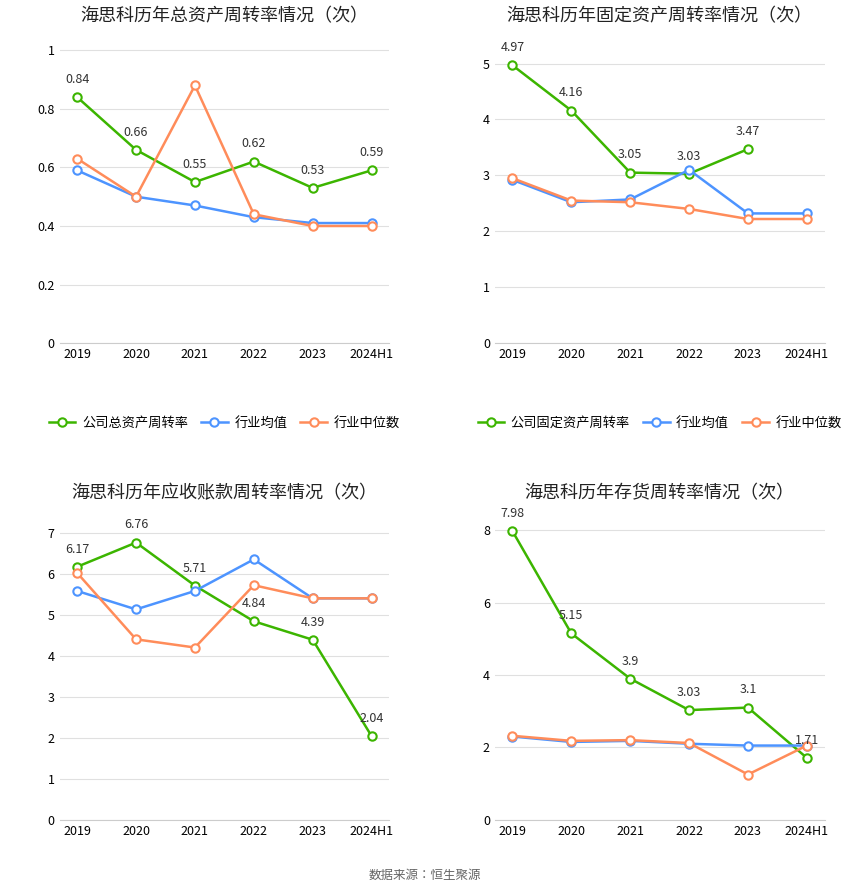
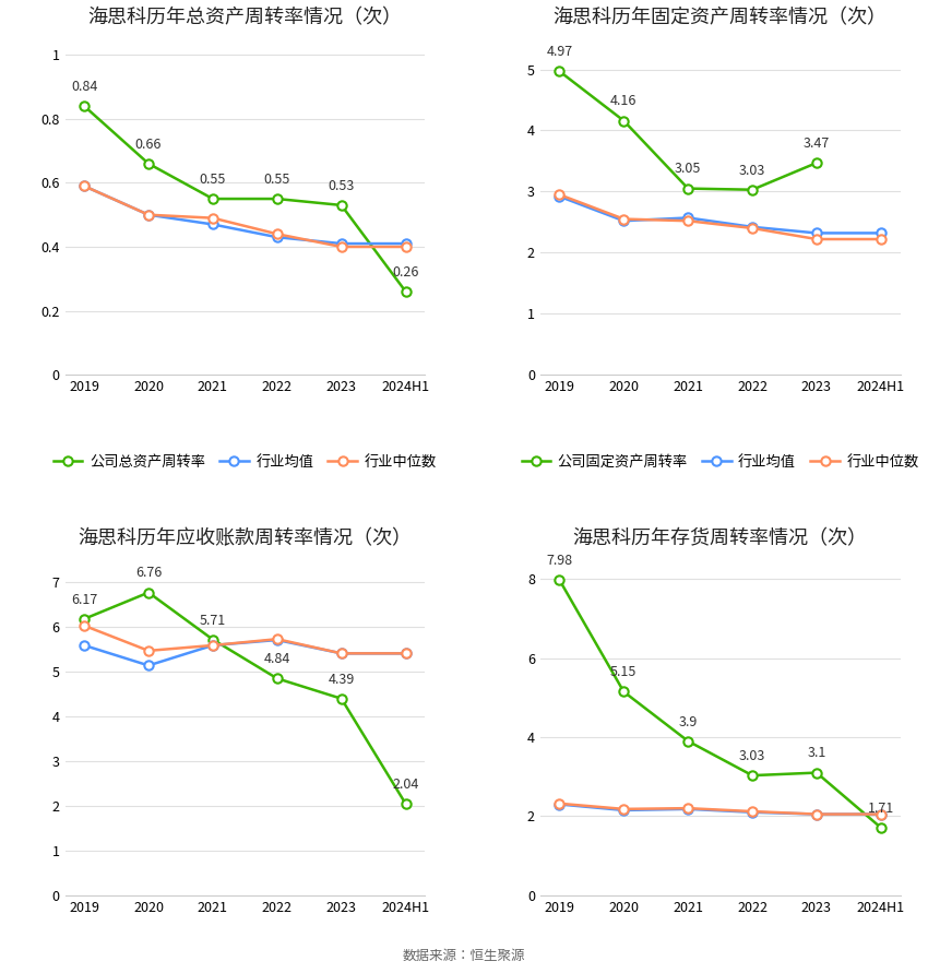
海思科历年总资产周转率情况（次）/行业中位数/2019: 0.63 -> 0.59
海思科历年总资产周转率情况（次）/行业中位数/2021: 0.88 -> 0.49
海思科历年总资产周转率情况（次）/公司总资产周转率/2022: 0.62 -> 0.55
海思科历年总资产周转率情况（次）/公司总资产周转率/2024H1: 0.59 -> 0.26
海思科历年固定资产周转率情况（次）/行业均值/2022: 3.10 -> 2.42
海思科历年应收账款周转率情况（次）/行业中位数/2020: 4.40 -> 5.46
海思科历年应收账款周转率情况（次）/行业中位数/2021: 4.20 -> 5.58
海思科历年应收账款周转率情况（次）/行业均值/2022: 6.35 -> 5.70
海思科历年存货周转率情况（次）/行业中位数/2023: 1.25 -> 2.05
